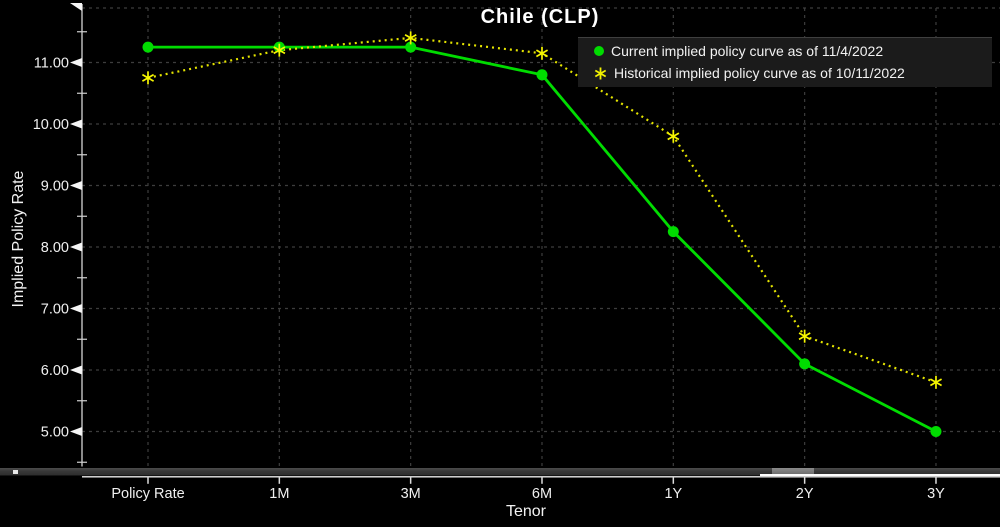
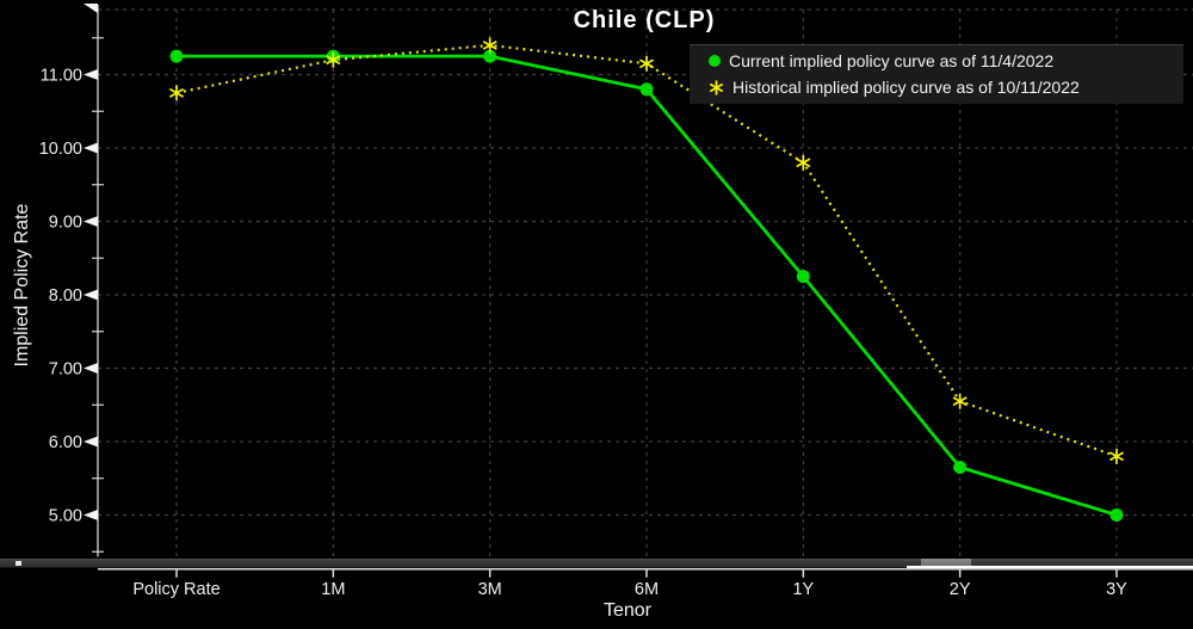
Current implied policy curve as of 11/4/2022/2Y: 6.1 -> 5.7
